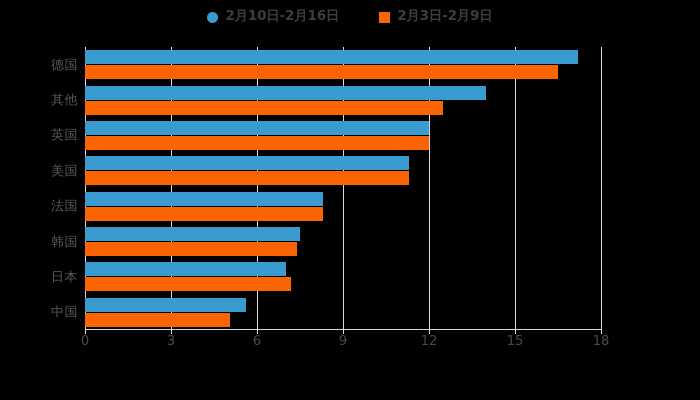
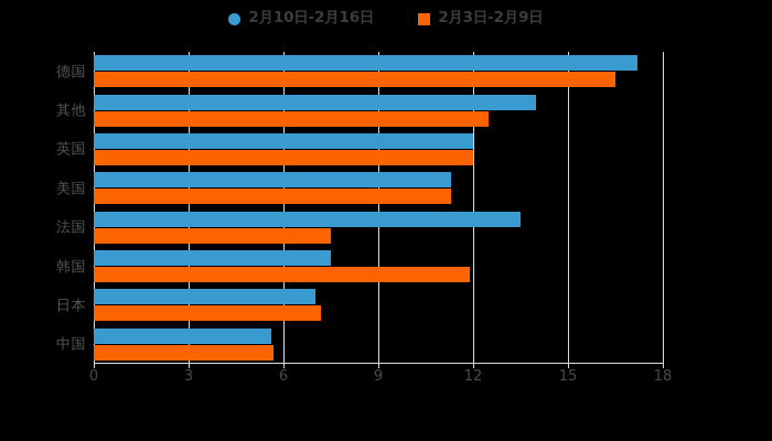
2月10日-2月16日/法国: 8.3 -> 13.5
2月3日-2月9日/法国: 8.3 -> 7.5
2月3日-2月9日/韩国: 7.4 -> 11.9
2月3日-2月9日/中国: 5.0 -> 5.7
